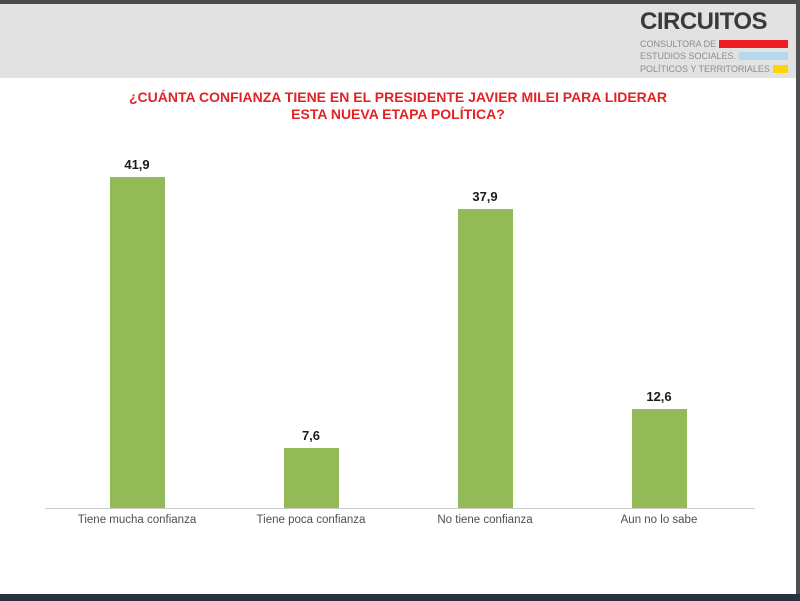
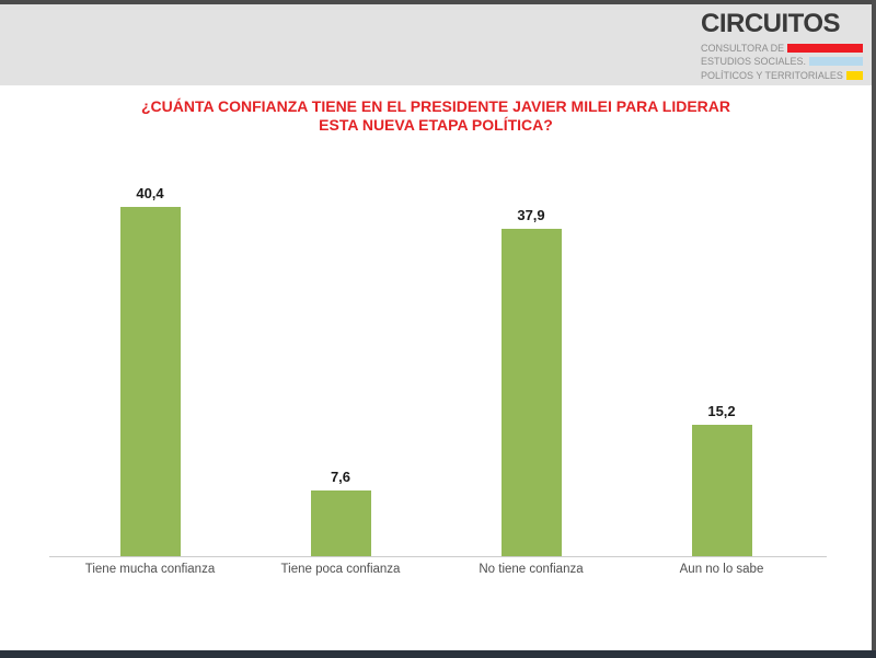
Tiene mucha confianza: 41,9 -> 40,4
Aun no lo sabe: 12,6 -> 15,2
